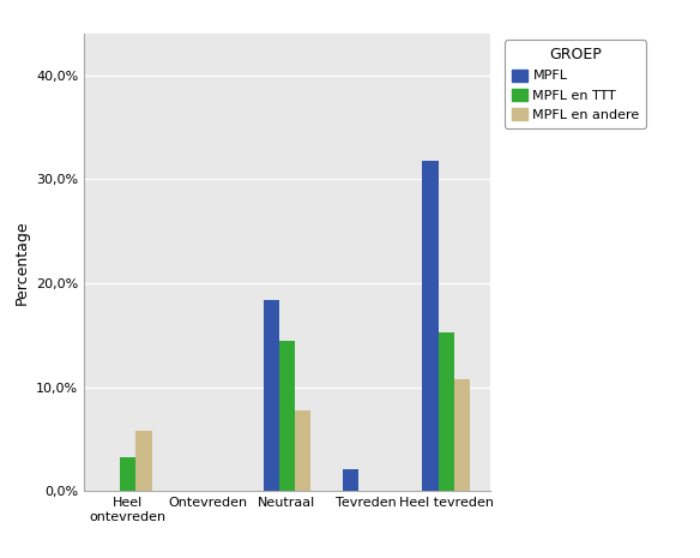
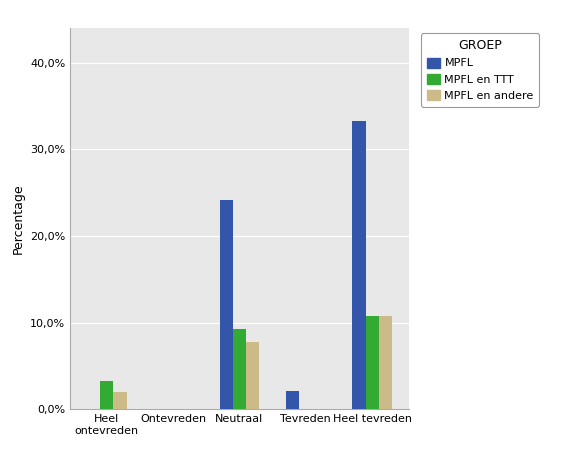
MPFL en andere/Heel ontevreden: 5,8% -> 2,0%
MPFL/Neutraal: 18,4% -> 24,1%
MPFL en TTT/Neutraal: 14,4% -> 9,3%
MPFL/Heel tevreden: 31,8% -> 33,3%
MPFL en TTT/Heel tevreden: 15,2% -> 10,7%
